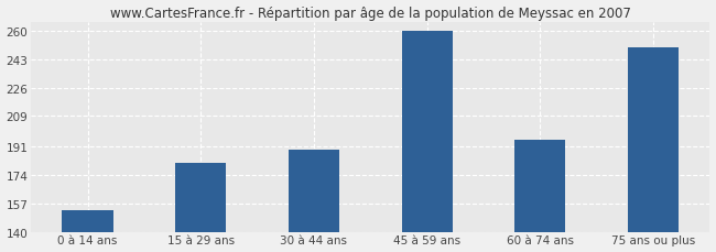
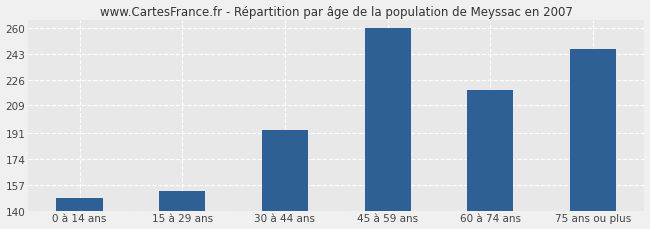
0 à 14 ans: 153 -> 148
15 à 29 ans: 181 -> 153
30 à 44 ans: 189 -> 193
60 à 74 ans: 195 -> 219
75 ans ou plus: 250 -> 246
